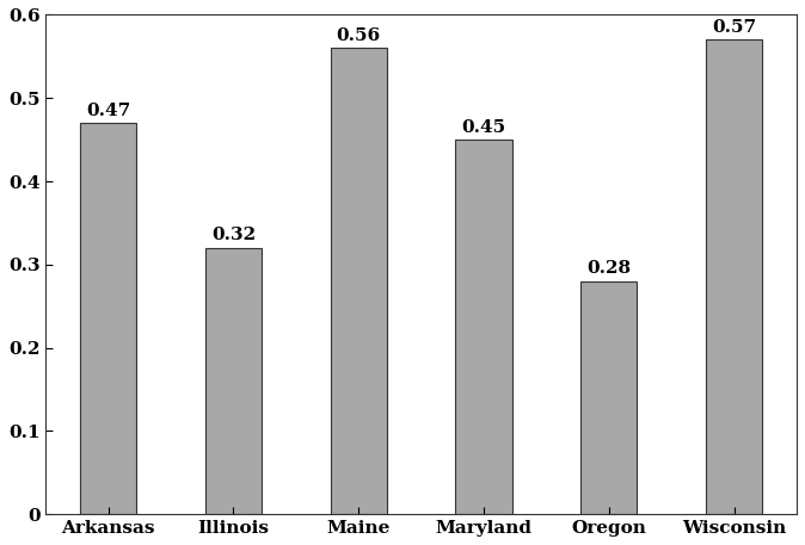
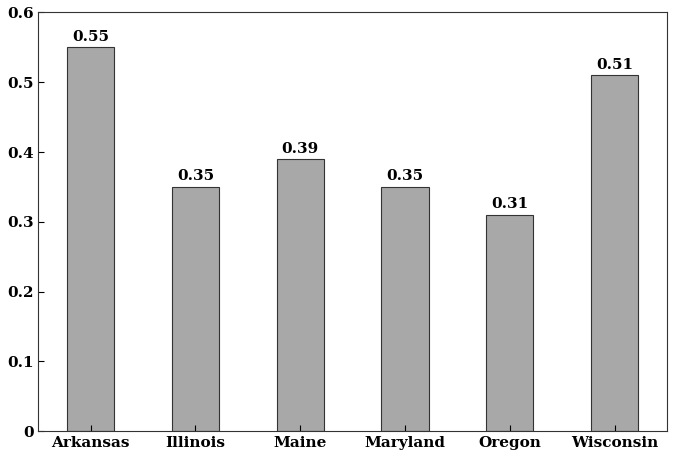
Arkansas: 0.47 -> 0.55
Illinois: 0.32 -> 0.35
Maine: 0.56 -> 0.39
Maryland: 0.45 -> 0.35
Oregon: 0.28 -> 0.31
Wisconsin: 0.57 -> 0.51
